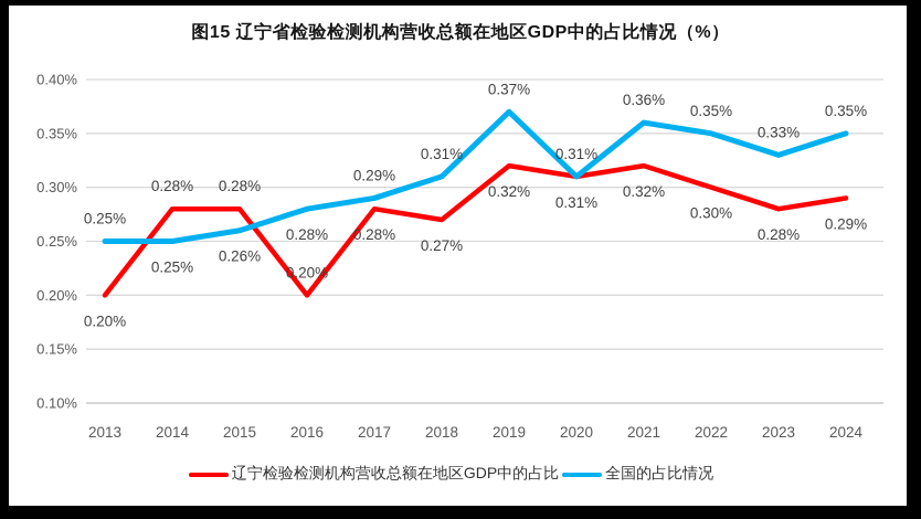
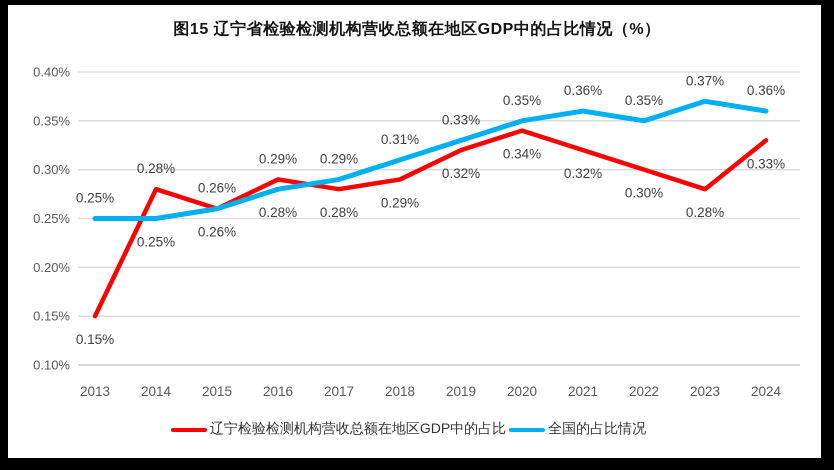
辽宁检验检测机构营收总额在地区GDP中的占比/2013: 0.20% -> 0.15%
辽宁检验检测机构营收总额在地区GDP中的占比/2015: 0.28% -> 0.26%
辽宁检验检测机构营收总额在地区GDP中的占比/2016: 0.20% -> 0.29%
辽宁检验检测机构营收总额在地区GDP中的占比/2018: 0.27% -> 0.29%
全国的占比情况/2019: 0.37% -> 0.33%
辽宁检验检测机构营收总额在地区GDP中的占比/2020: 0.31% -> 0.34%
全国的占比情况/2020: 0.31% -> 0.35%
全国的占比情况/2023: 0.33% -> 0.37%
辽宁检验检测机构营收总额在地区GDP中的占比/2024: 0.29% -> 0.33%
全国的占比情况/2024: 0.35% -> 0.36%
